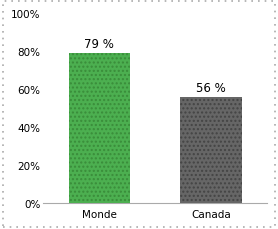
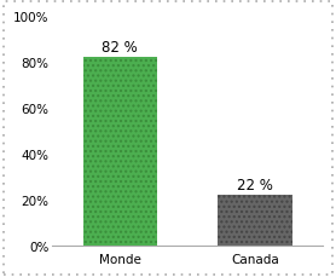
Monde: 79 -> 82
Canada: 56 -> 22
